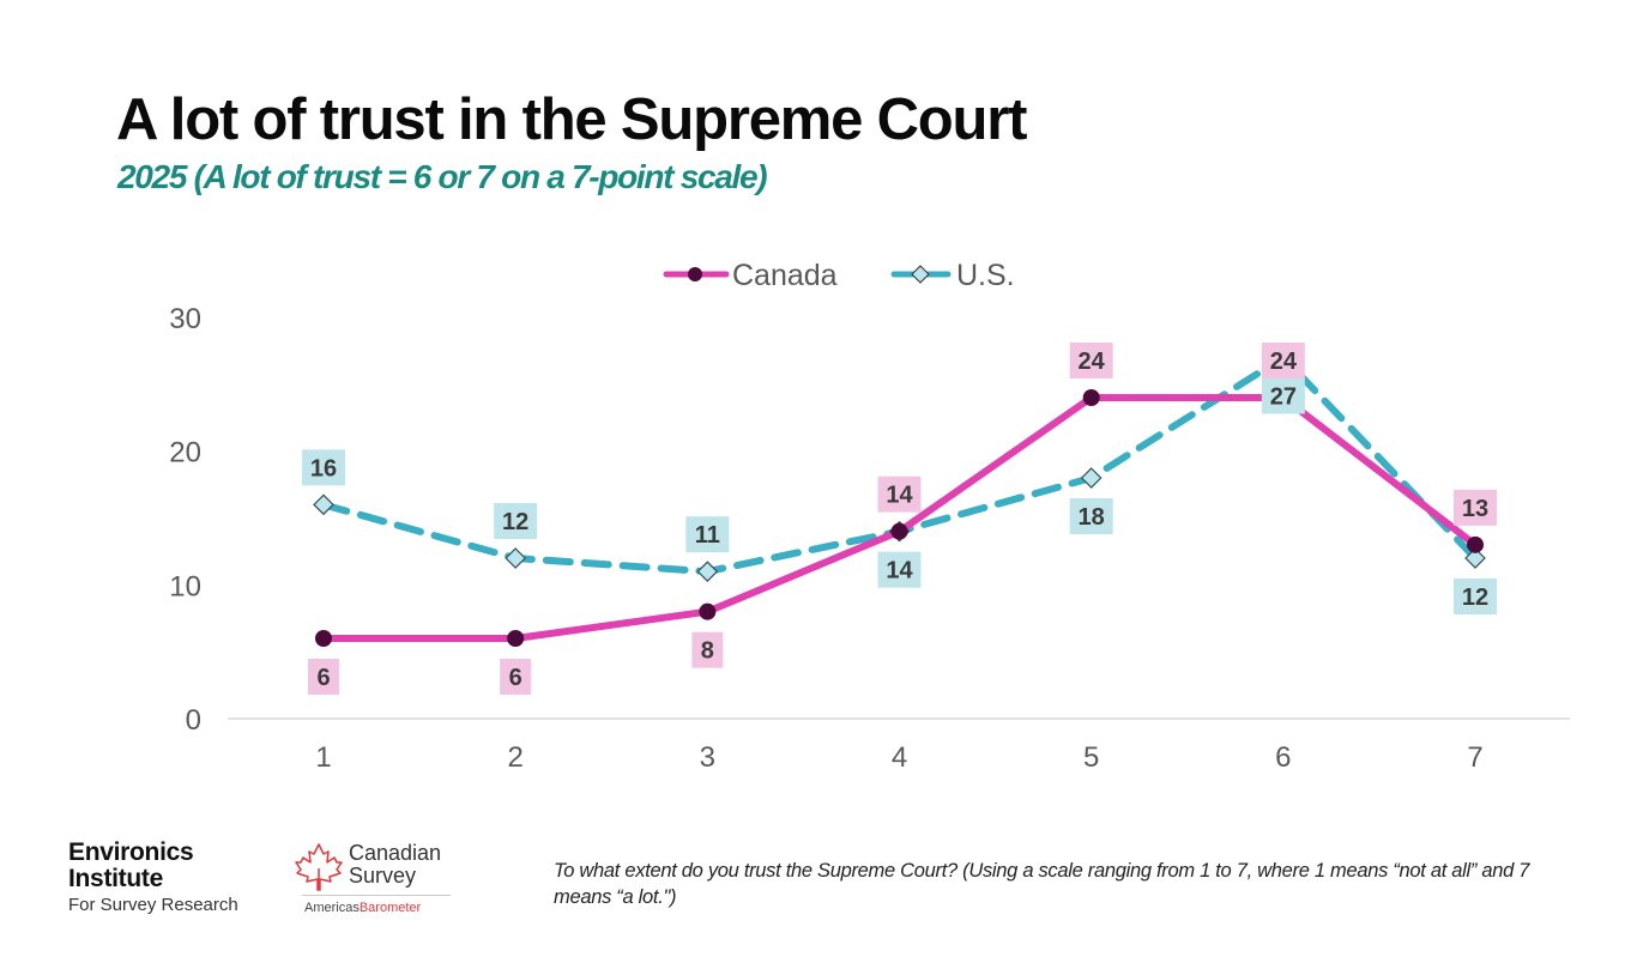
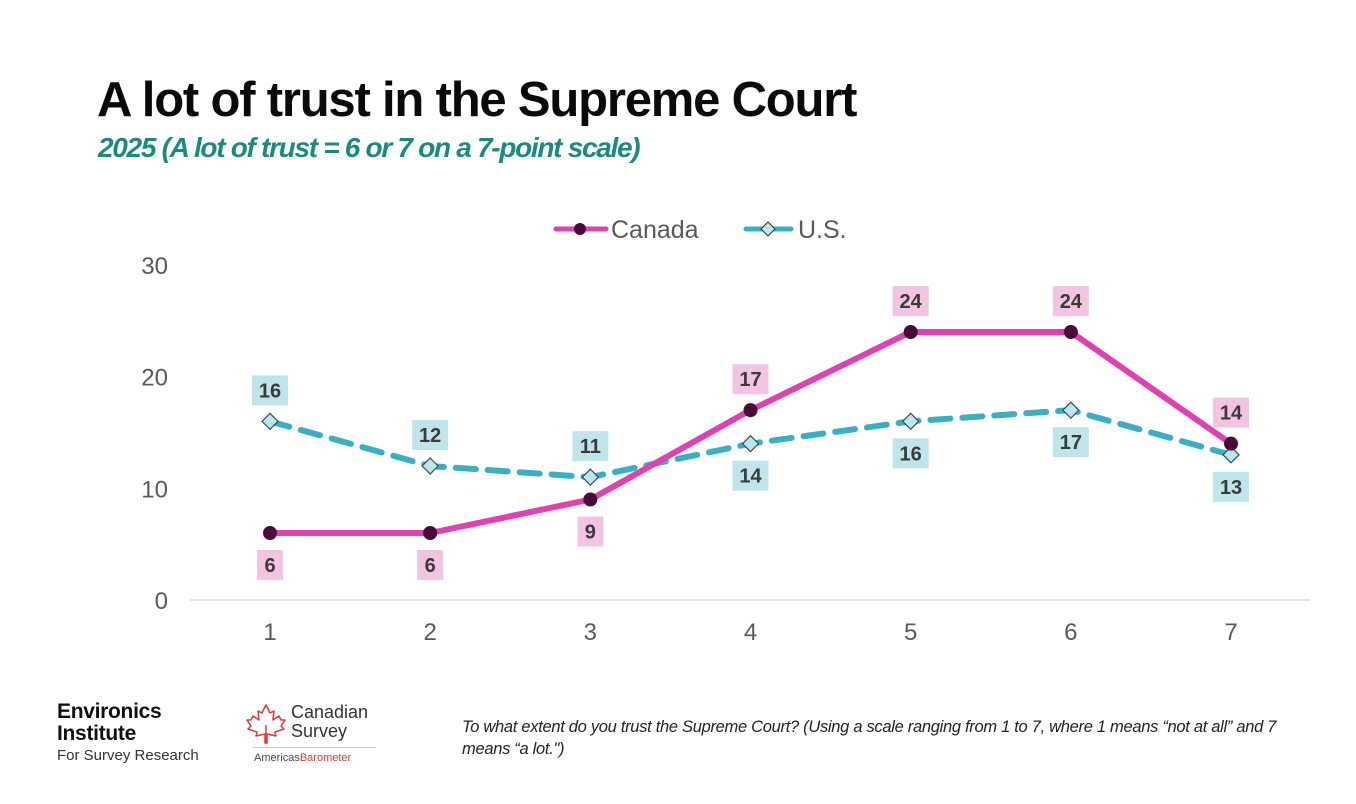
Canada/3: 8 -> 9
Canada/4: 14 -> 17
U.S./5: 18 -> 16
U.S./6: 27 -> 17
Canada/7: 13 -> 14
U.S./7: 12 -> 13
